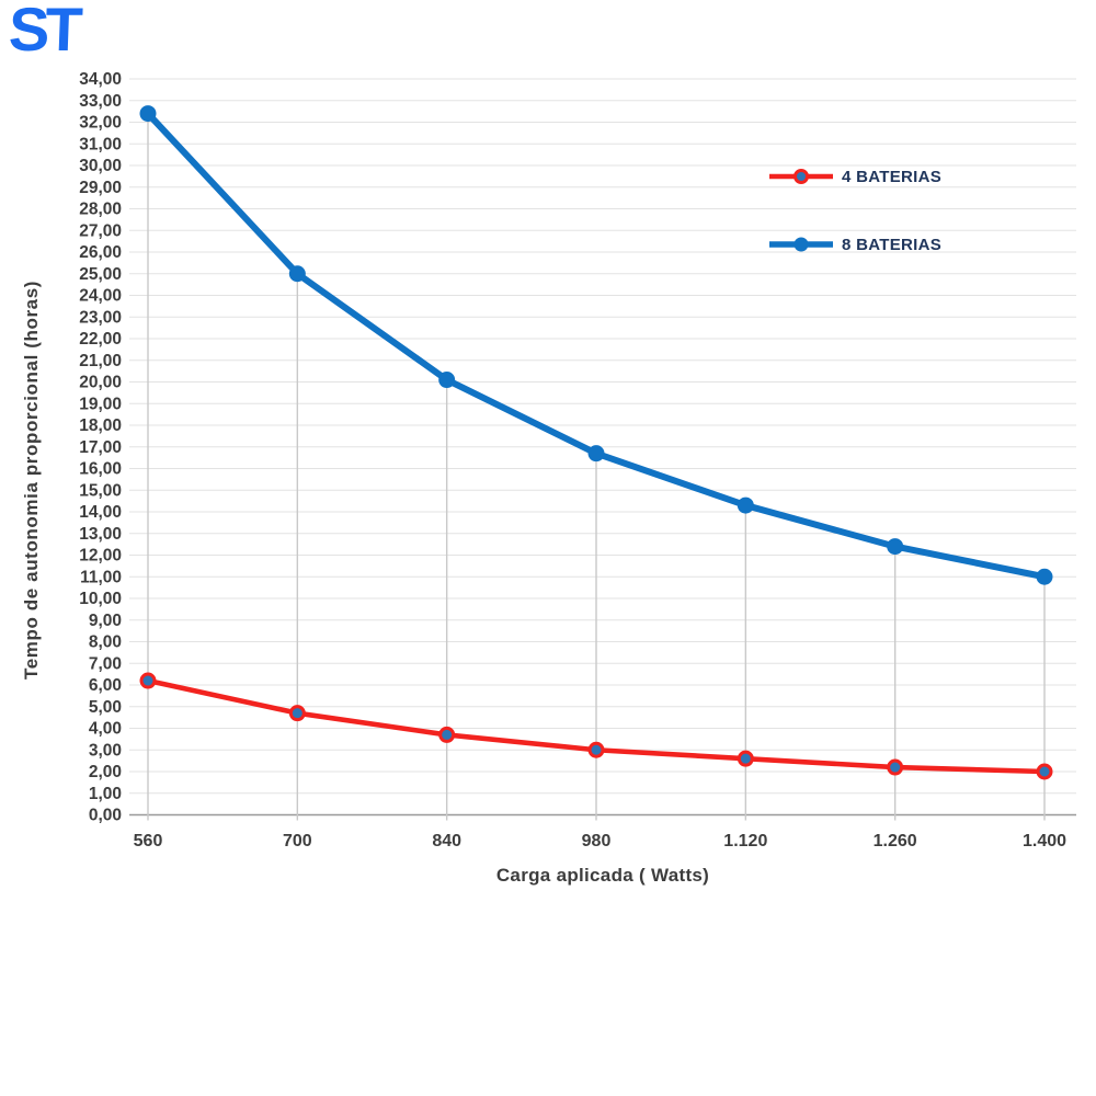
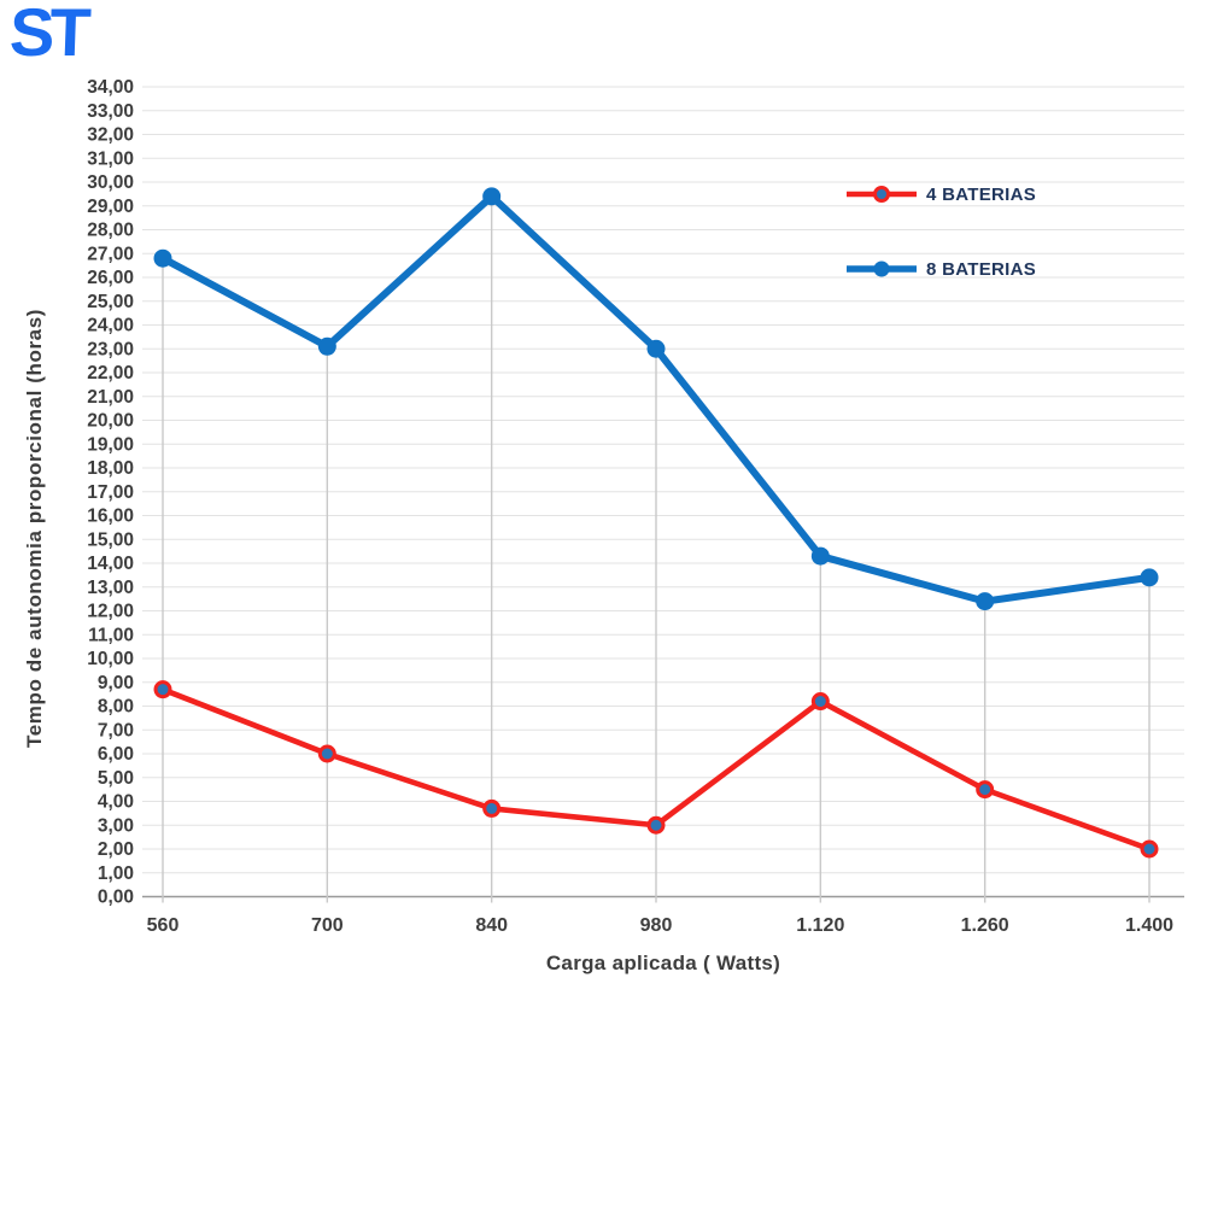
4 BATERIAS/560: 6,2 -> 8,7
8 BATERIAS/560: 32,4 -> 26,8
4 BATERIAS/700: 4,7 -> 6,0
8 BATERIAS/700: 25,0 -> 23,1
8 BATERIAS/840: 20,1 -> 29,4
8 BATERIAS/980: 16,7 -> 23,0
4 BATERIAS/1.120: 2,6 -> 8,2
4 BATERIAS/1.260: 2,2 -> 4,5
8 BATERIAS/1.400: 11,0 -> 13,4
